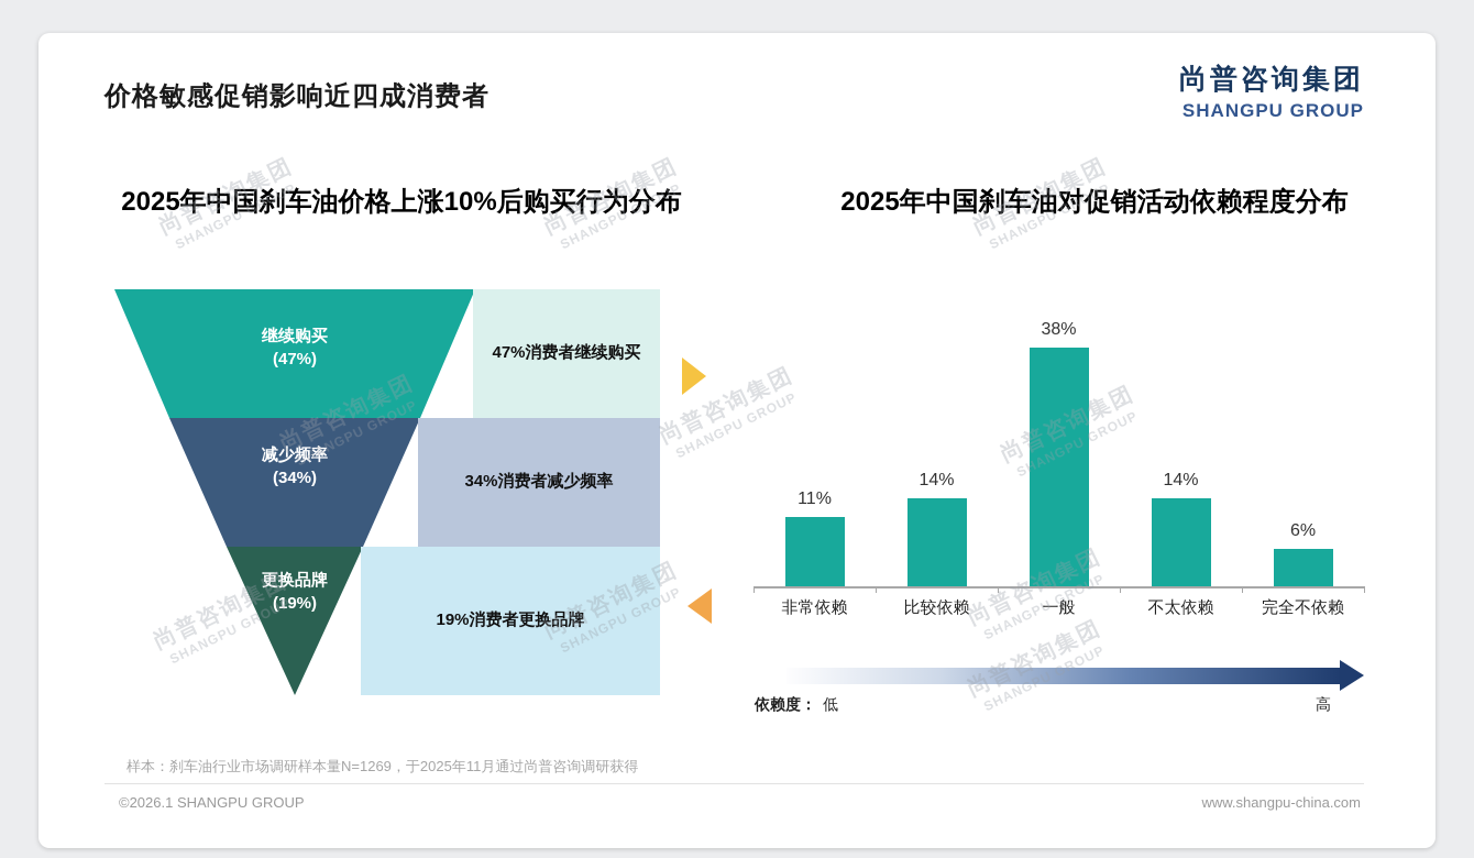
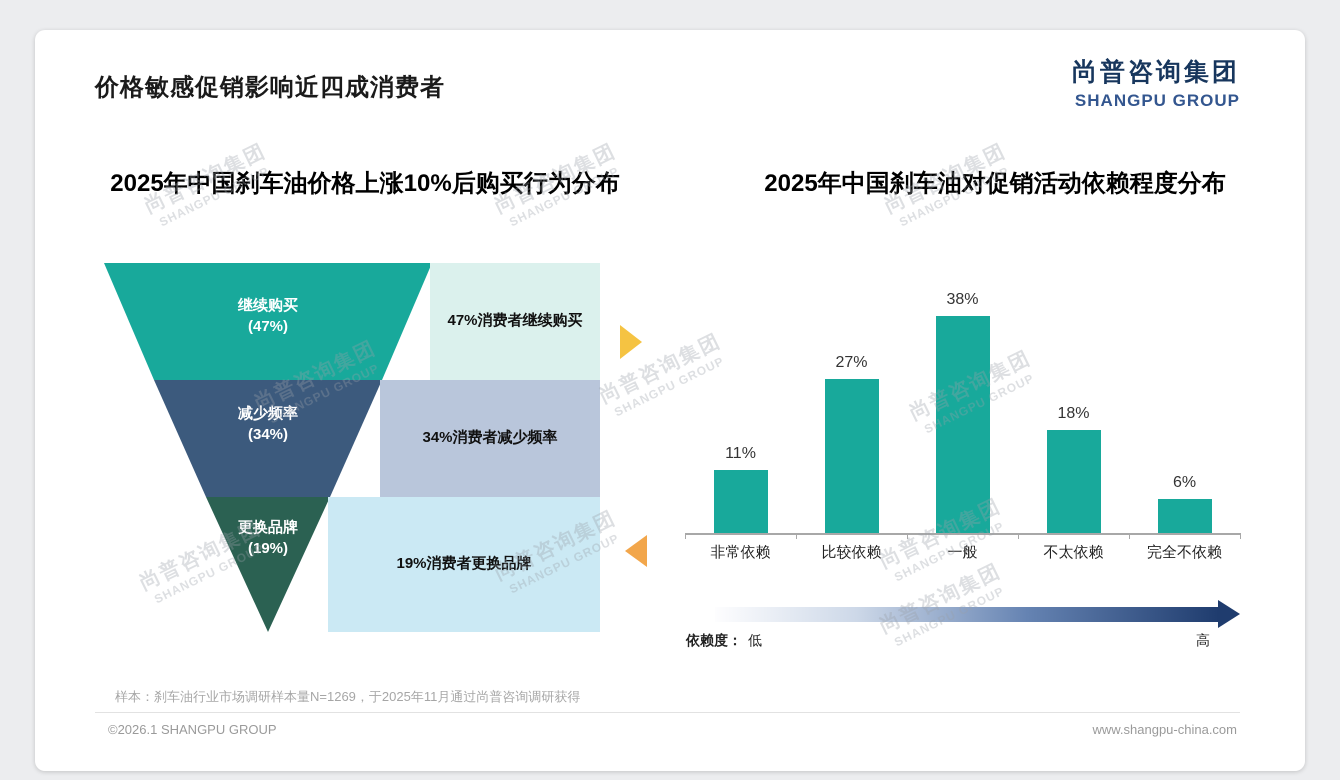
2025年中国刹车油对促销活动依赖程度分布/比较依赖: 14% -> 27%
2025年中国刹车油对促销活动依赖程度分布/不太依赖: 14% -> 18%
